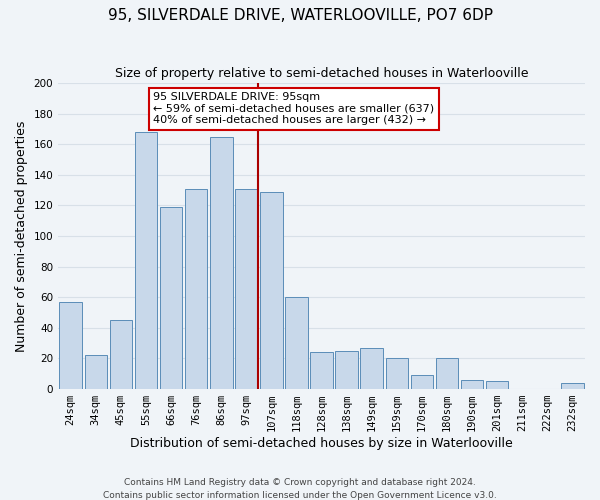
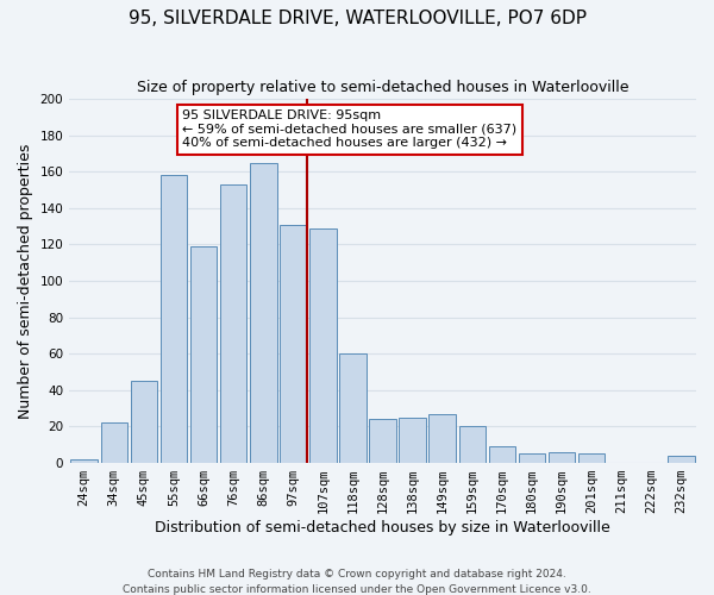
24sqm: 57 -> 2
55sqm: 168 -> 158
76sqm: 131 -> 153
180sqm: 20 -> 5
